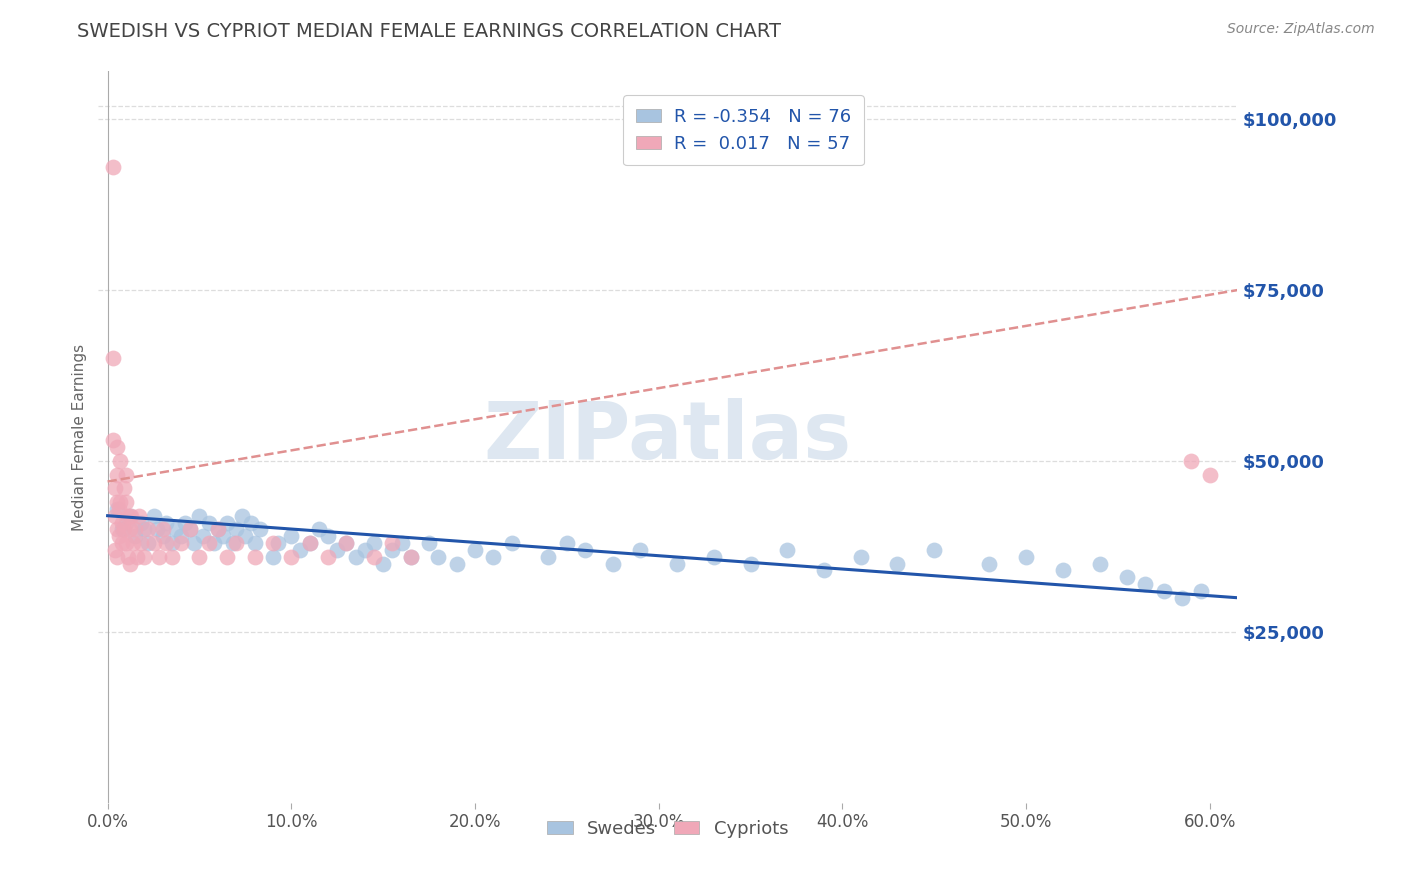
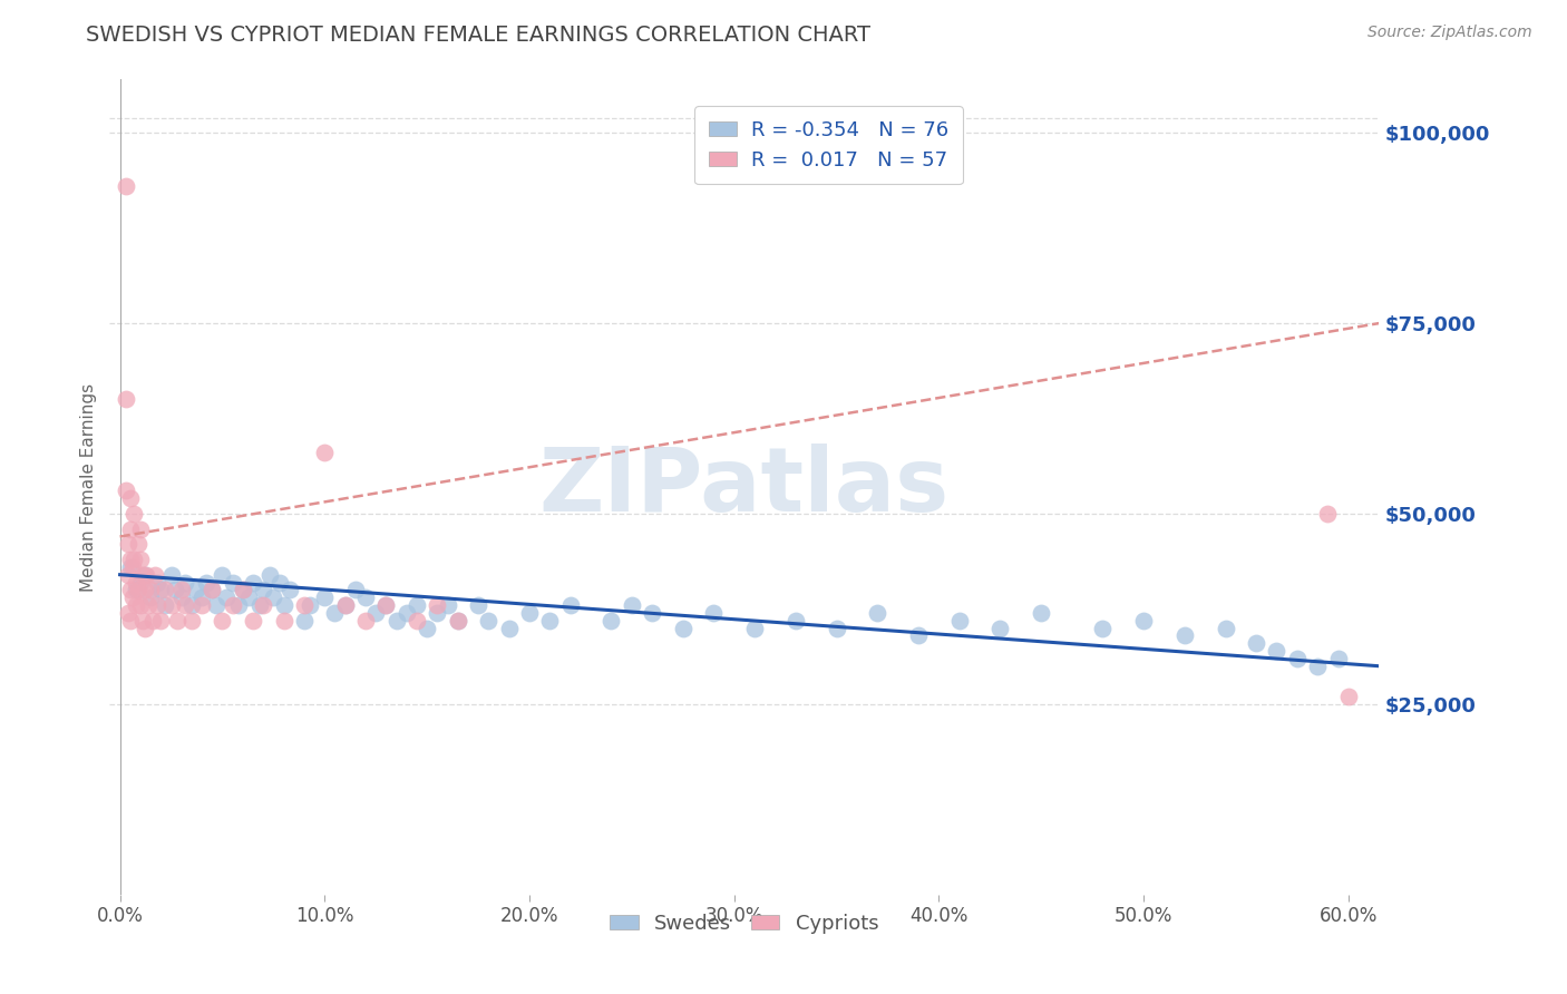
Cypriots/10.0%: $36,000 -> $58,000
Cypriots/60.0%: $48,000 -> $26,000
